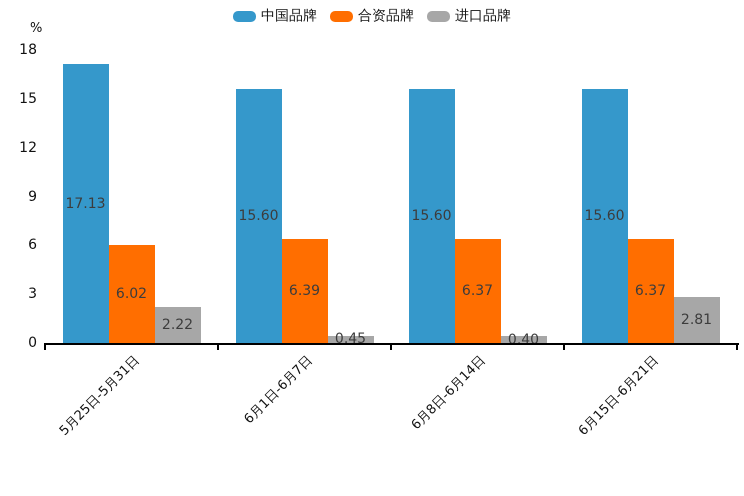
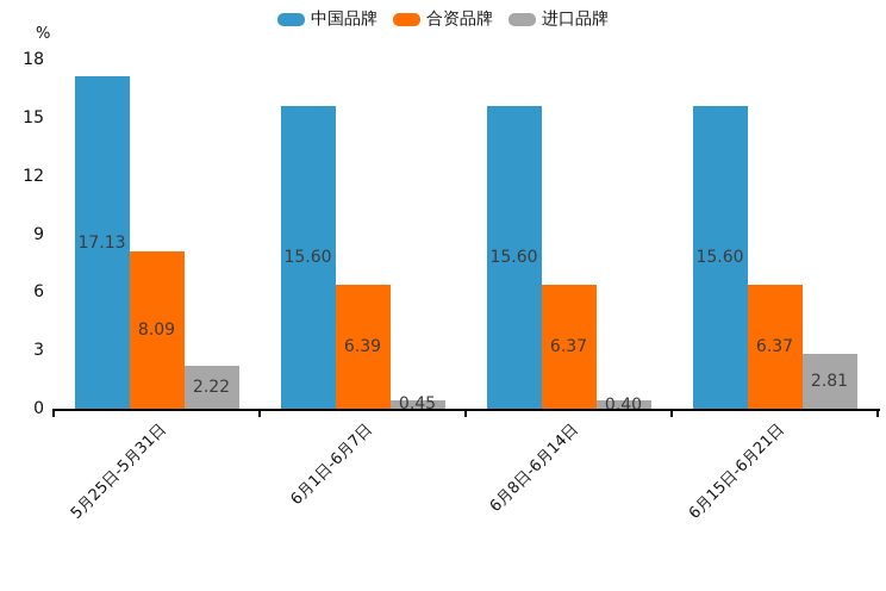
合资品牌/5月25日-5月31日: 6.02 -> 8.09
